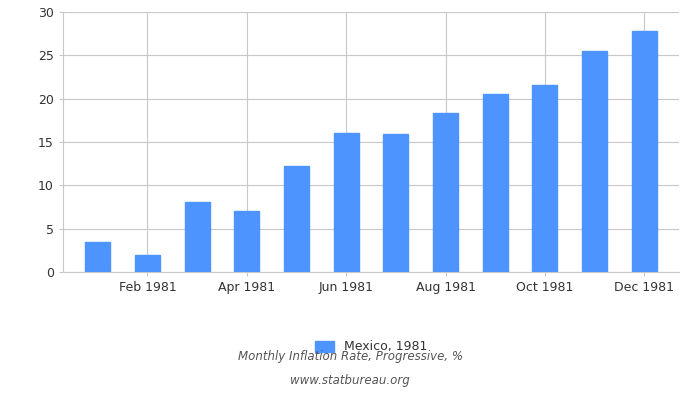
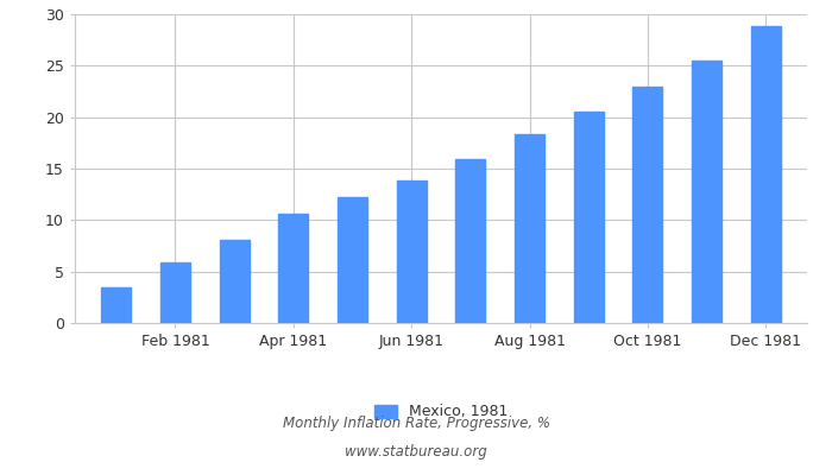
Feb 1981: 2.0 -> 5.9
Apr 1981: 7.0 -> 10.6
Jun 1981: 16.0 -> 13.8
Oct 1981: 21.6 -> 23.0
Dec 1981: 27.8 -> 28.8
